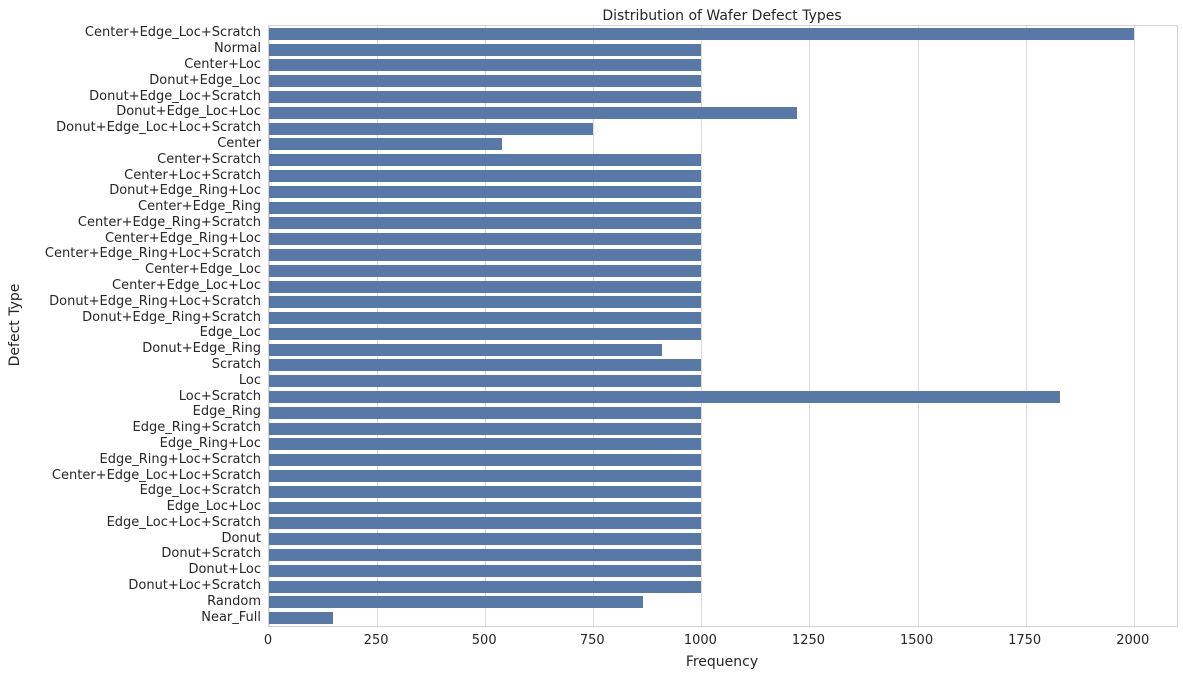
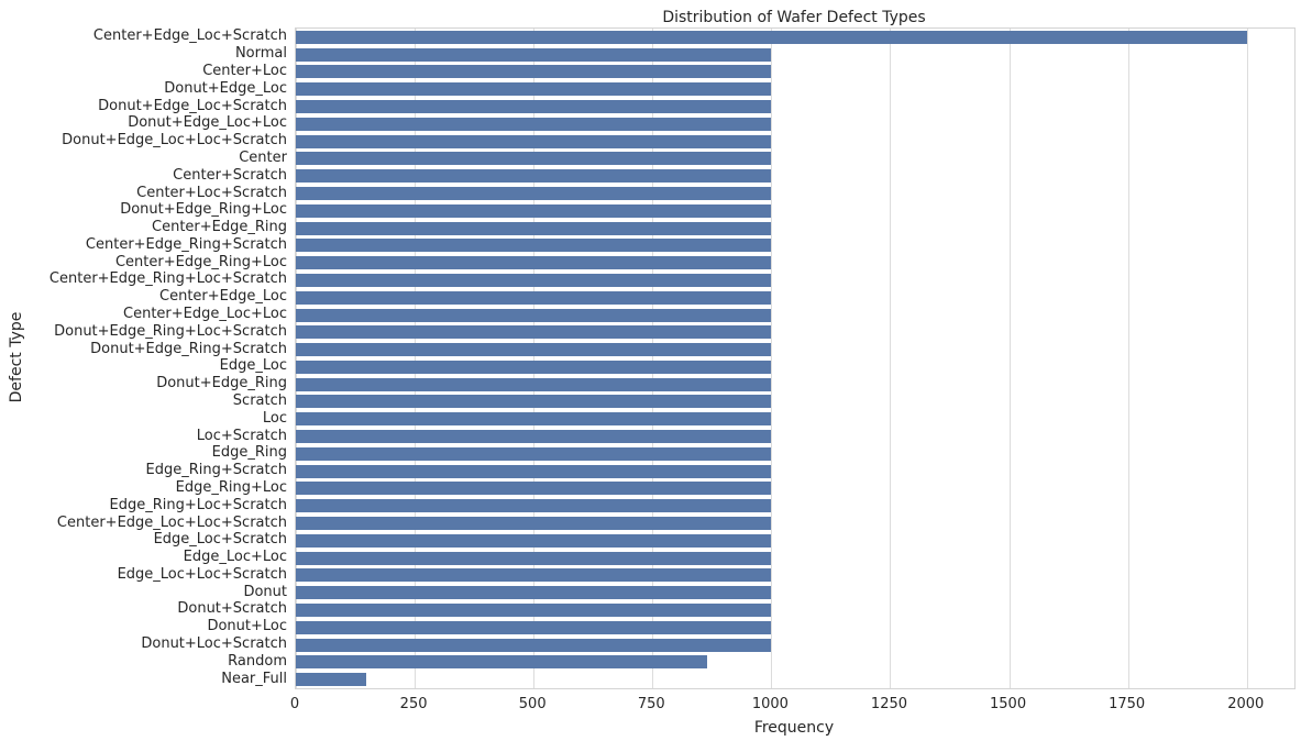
Donut+Edge_Loc+Loc: 1220 -> 1000
Donut+Edge_Loc+Loc+Scratch: 750 -> 1000
Center: 540 -> 1000
Donut+Edge_Ring: 910 -> 1000
Loc+Scratch: 1830 -> 1000
